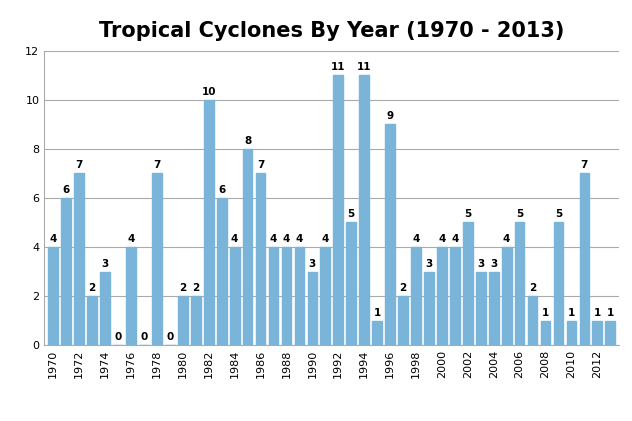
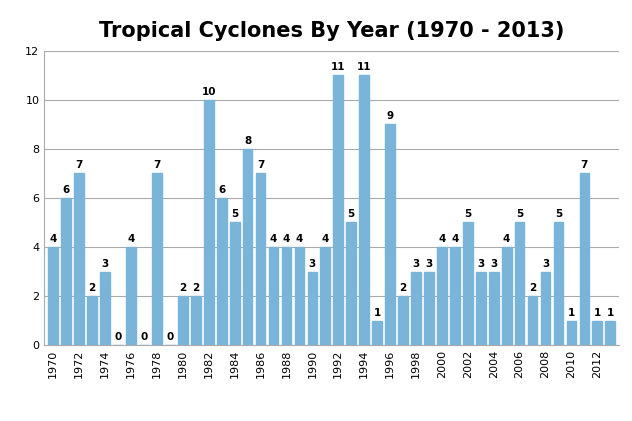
1984: 4 -> 5
1998: 4 -> 3
2008: 1 -> 3
